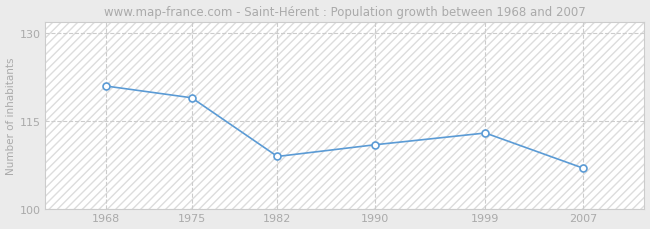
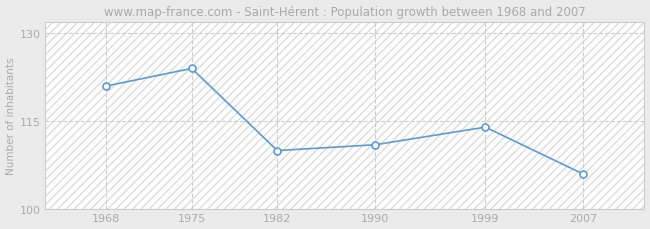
1975: 119 -> 124
1982: 109 -> 110
1999: 113 -> 114
2007: 107 -> 106
